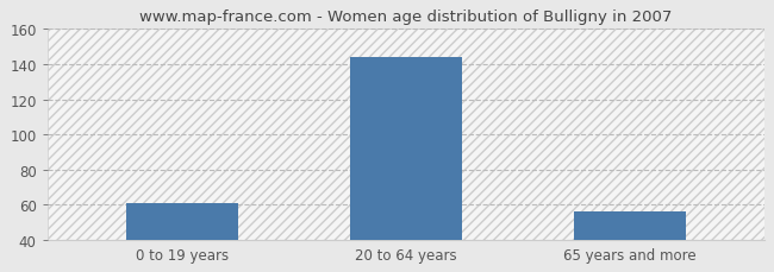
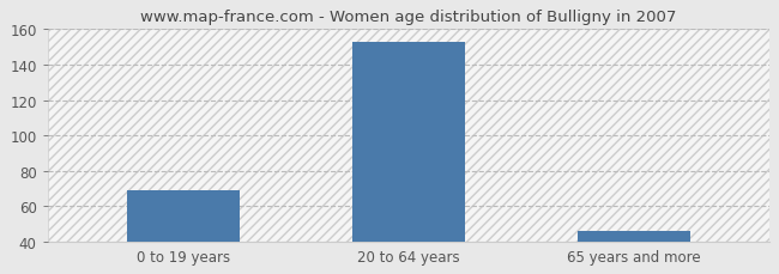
0 to 19 years: 61 -> 69
20 to 64 years: 144 -> 153
65 years and more: 56 -> 46
